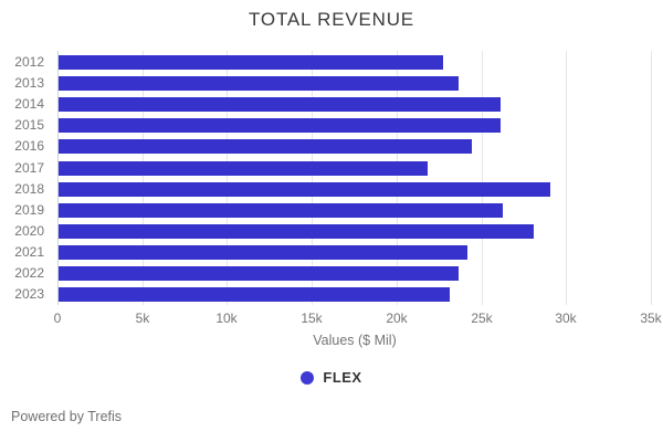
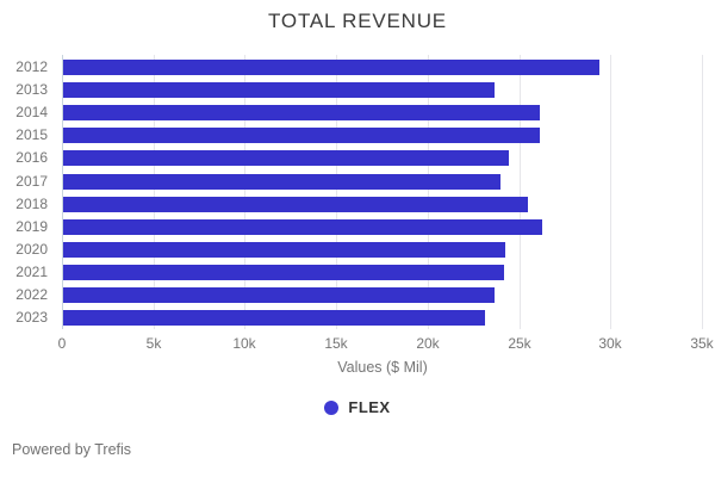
2012: 22.7k -> 29.3k
2017: 21.8k -> 23.9k
2018: 29.0k -> 25.4k
2020: 28.0k -> 24.2k
